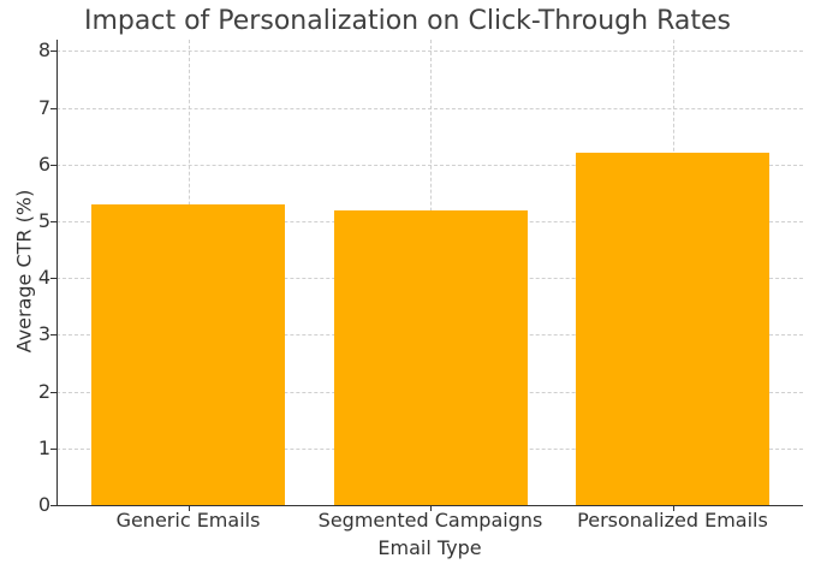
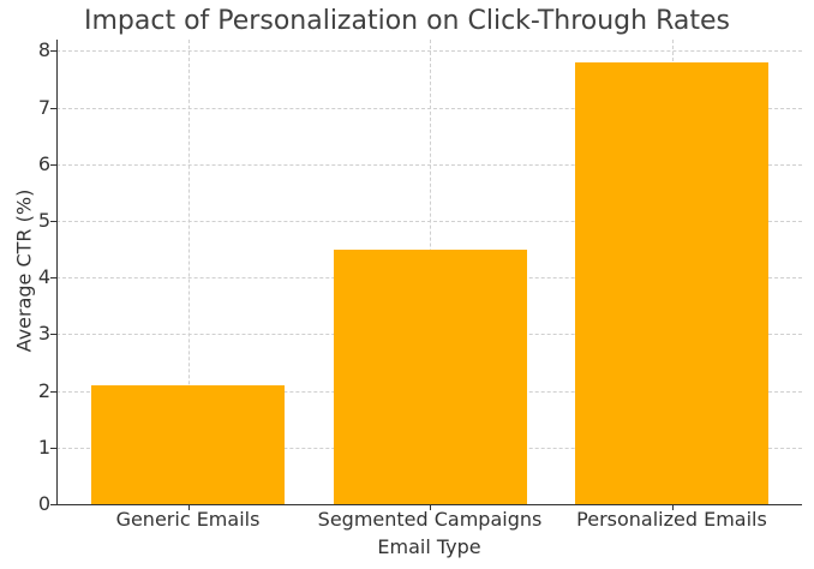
Generic Emails: 5.3 -> 2.1
Segmented Campaigns: 5.2 -> 4.5
Personalized Emails: 6.2 -> 7.8
